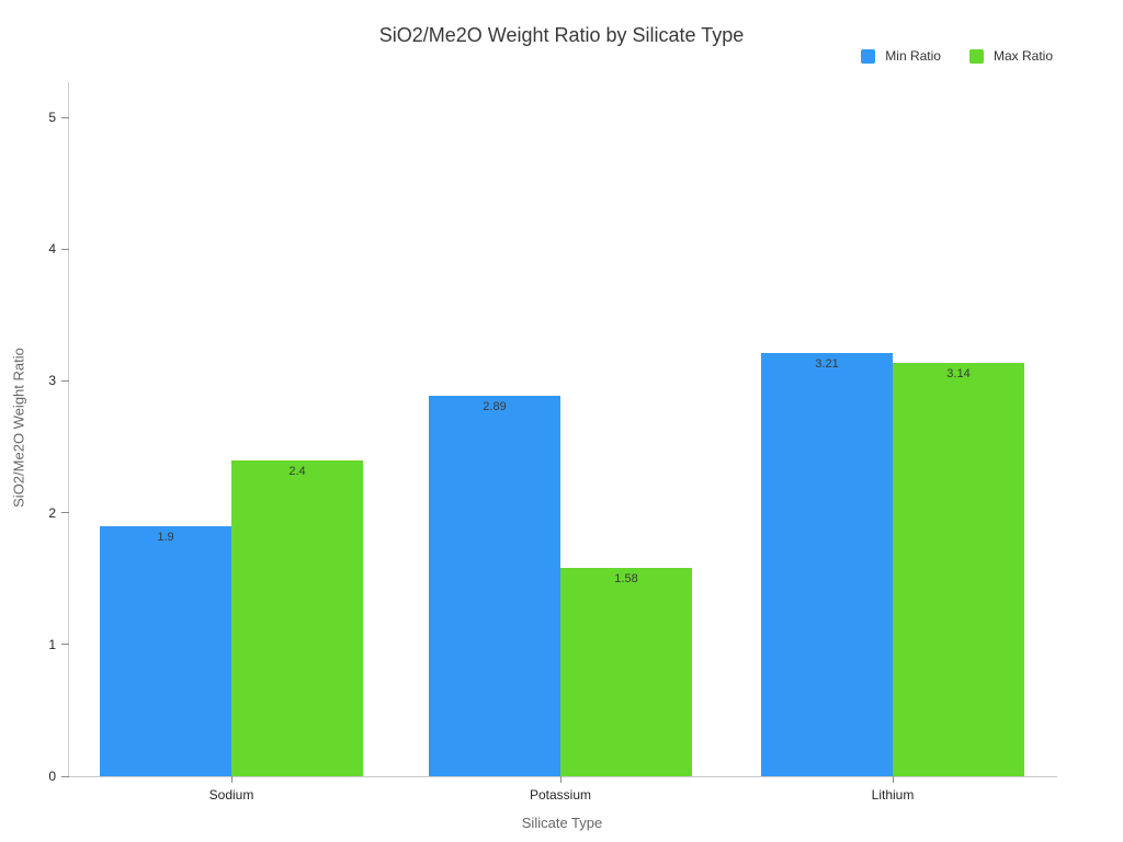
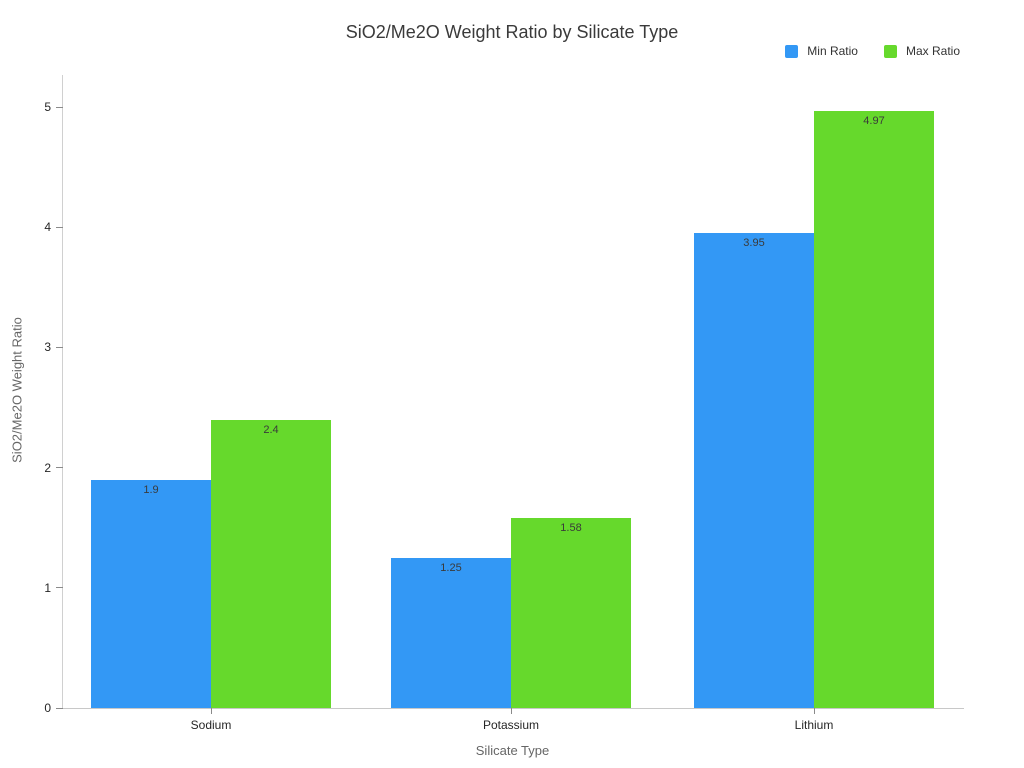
Min Ratio/Potassium: 2.89 -> 1.25
Min Ratio/Lithium: 3.21 -> 3.95
Max Ratio/Lithium: 3.14 -> 4.97
